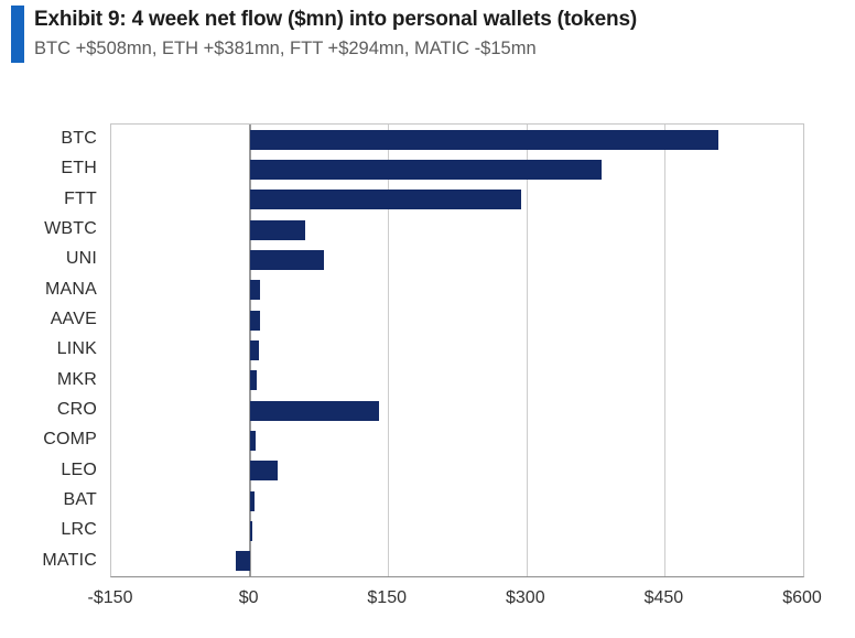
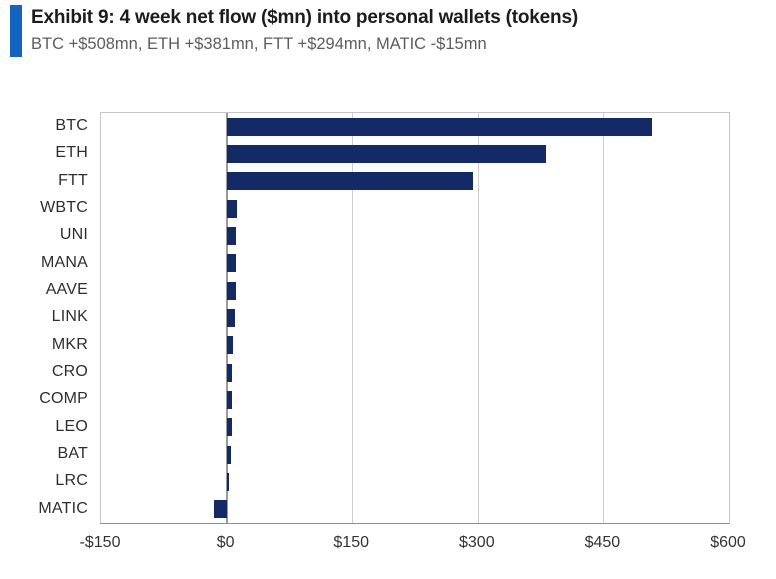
WBTC: $60 -> $10
UNI: $80 -> $10
CRO: $140 -> $10
LEO: $30 -> $10
